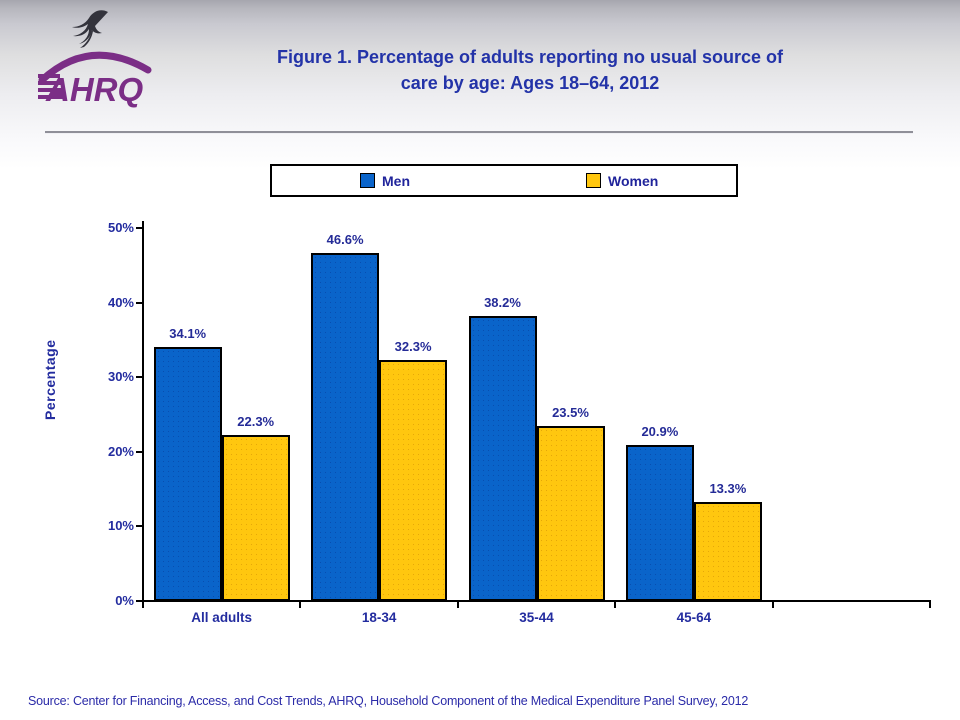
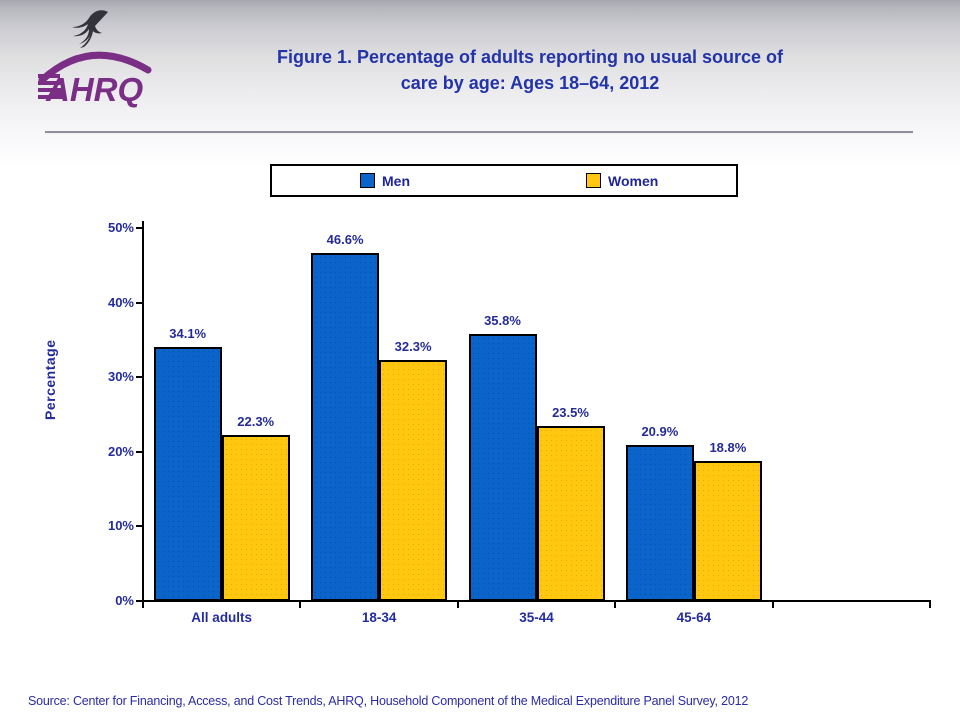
Men/35-44: 38.2% -> 35.8%
Women/45-64: 13.3% -> 18.8%
